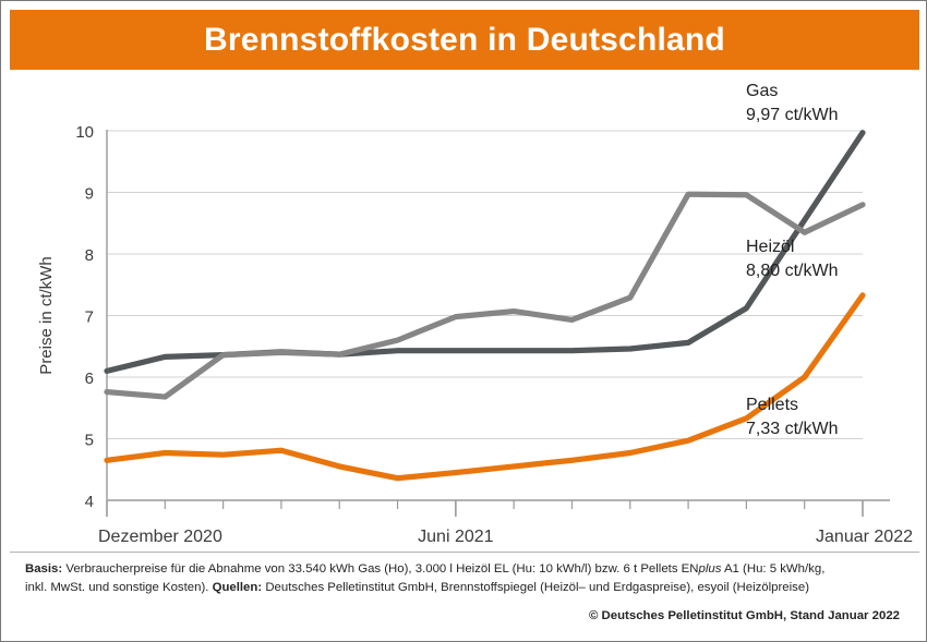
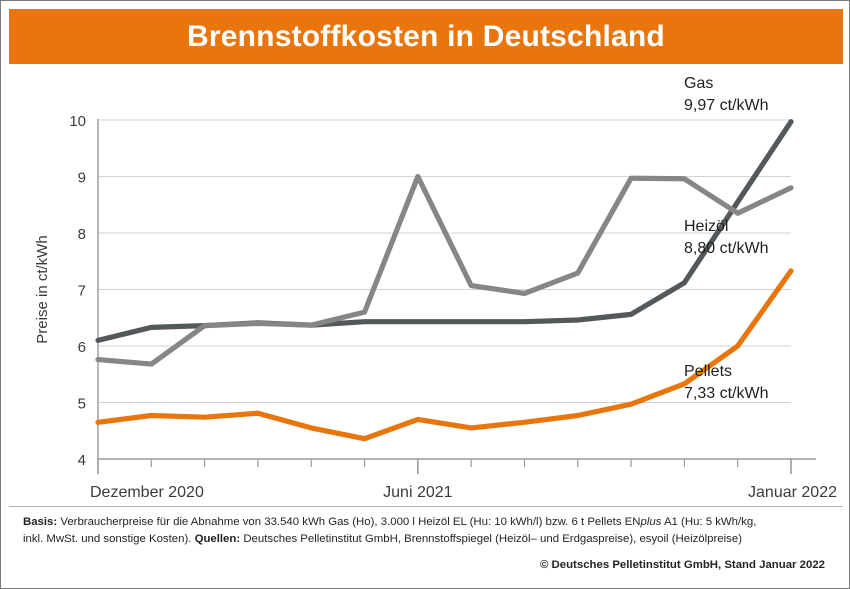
Heizöl/Juni 2021: 7.0 -> 9.0
Pellets/Juni 2021: 4.5 -> 4.7
